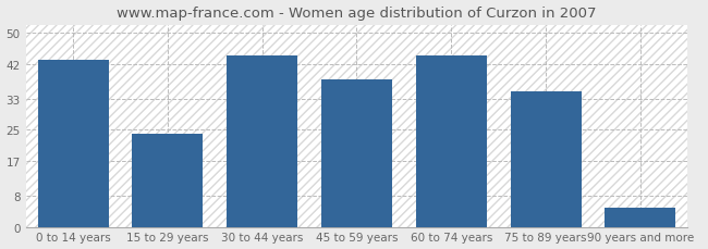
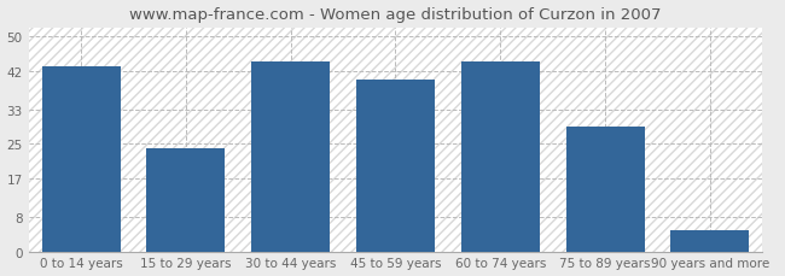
45 to 59 years: 38 -> 40
75 to 89 years: 35 -> 29
